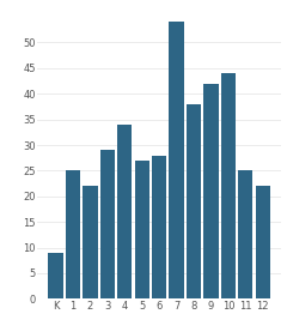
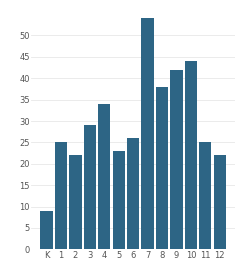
5: 27 -> 23
6: 28 -> 26
